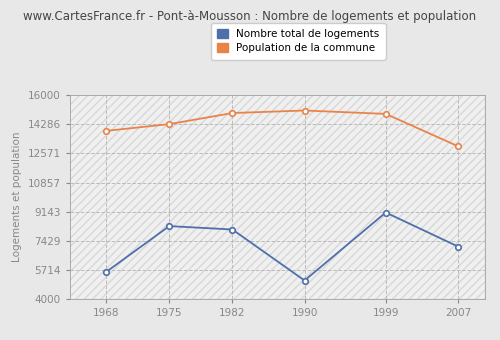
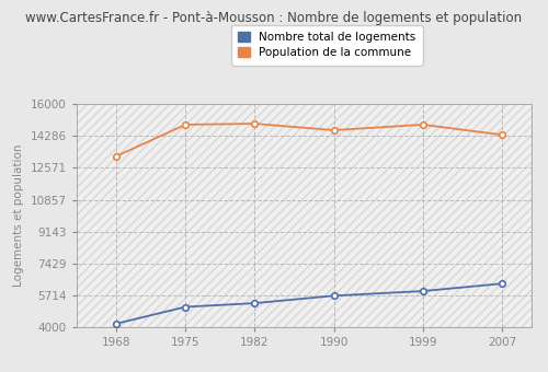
Nombre total de logements/1968: 5600 -> 4200
Population de la commune/1968: 13900 -> 13200
Nombre total de logements/1975: 8300 -> 5100
Population de la commune/1975: 14300 -> 14900
Nombre total de logements/1982: 8100 -> 5300
Nombre total de logements/1990: 5100 -> 5700
Population de la commune/1990: 15100 -> 14600
Nombre total de logements/1999: 9100 -> 6000
Nombre total de logements/2007: 7100 -> 6400
Population de la commune/2007: 13000 -> 14400
